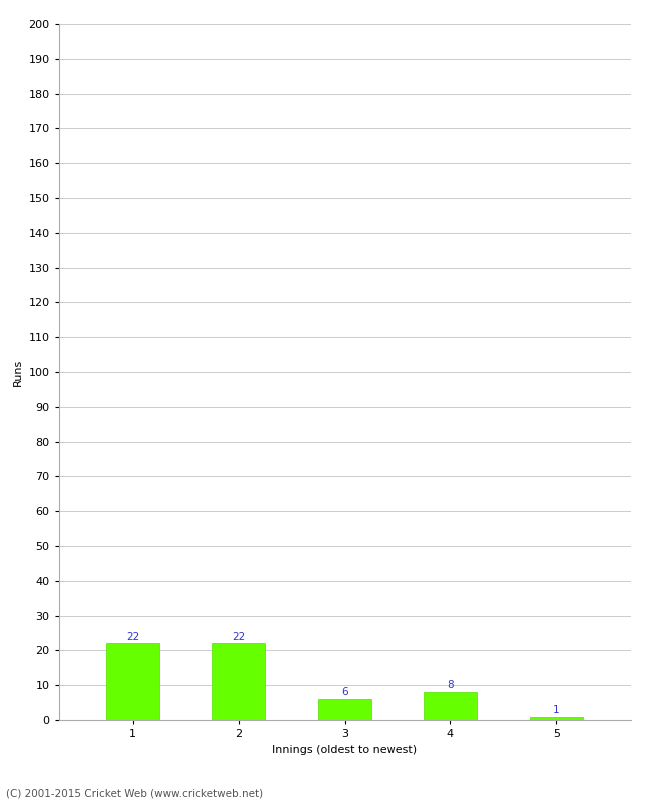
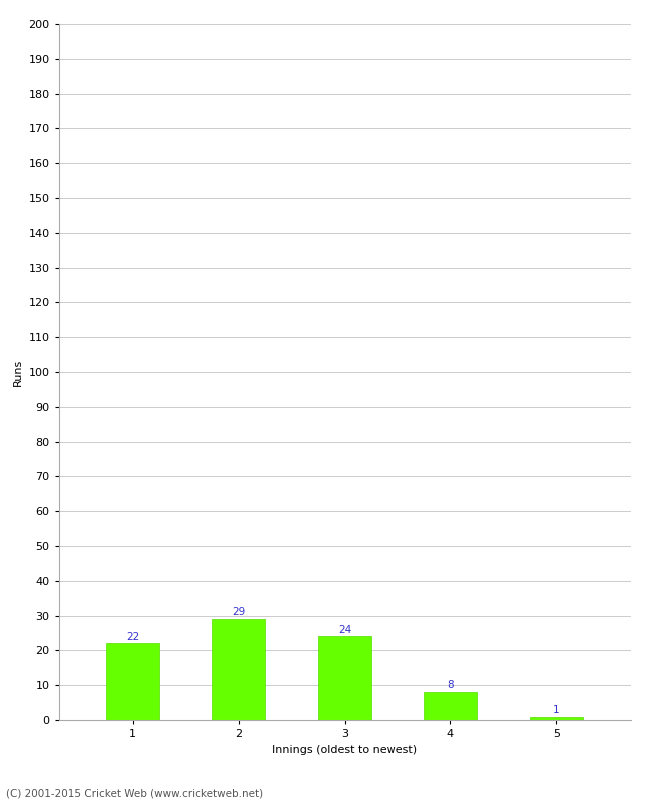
2: 22 -> 29
3: 6 -> 24
